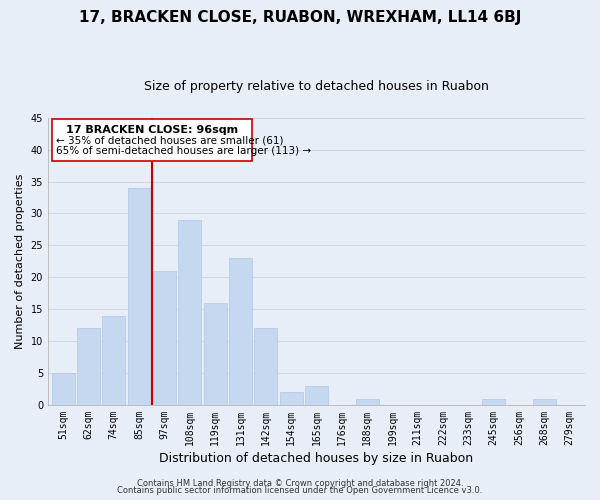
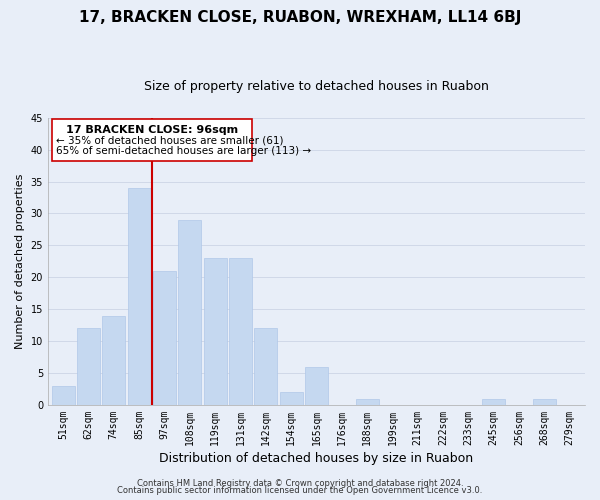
51sqm: 5 -> 3
119sqm: 16 -> 23
165sqm: 3 -> 6
